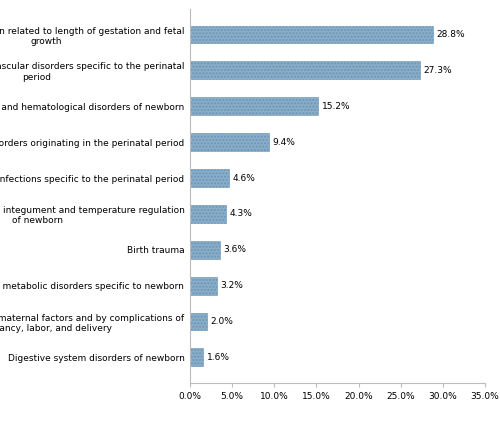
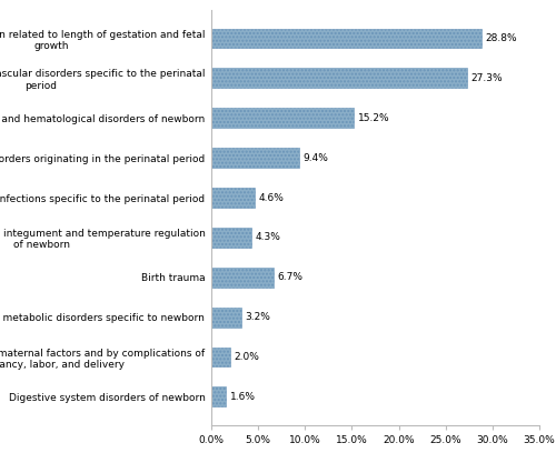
Birth trauma: 3.6% -> 6.7%
